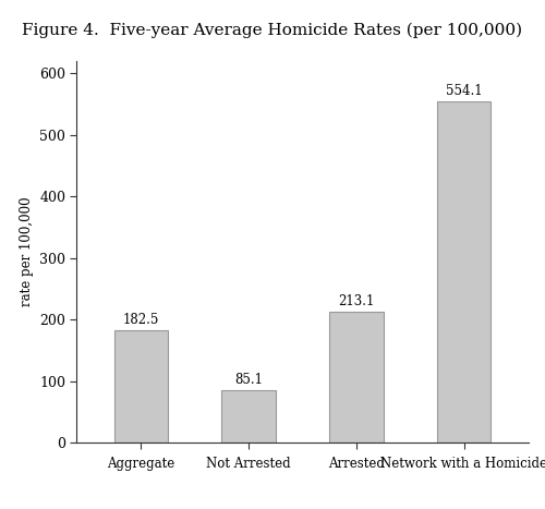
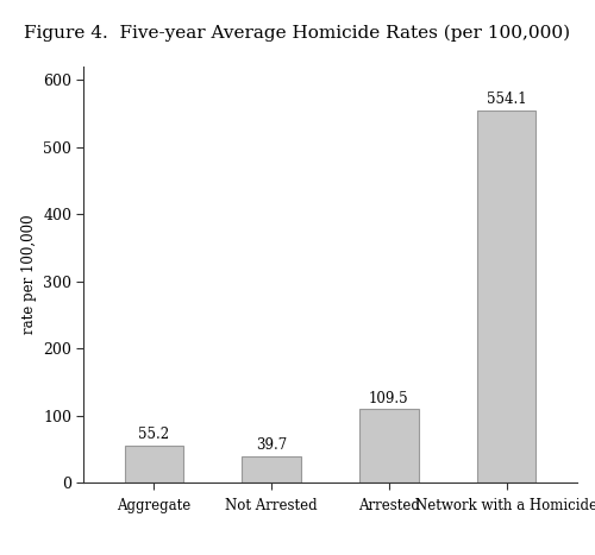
Aggregate: 182.5 -> 55.2
Not Arrested: 85.1 -> 39.7
Arrested: 213.1 -> 109.5
